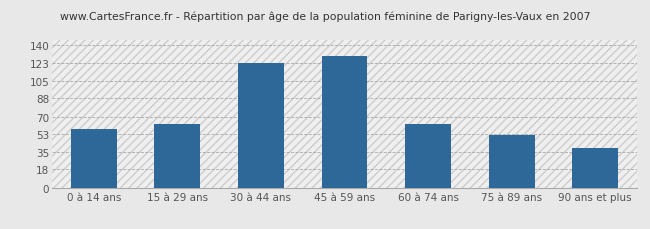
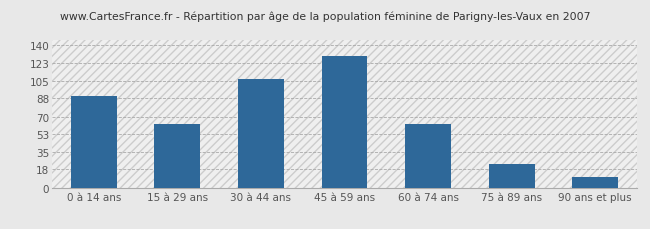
0 à 14 ans: 58 -> 90
30 à 44 ans: 123 -> 107
75 à 89 ans: 52 -> 23
90 ans et plus: 39 -> 10
